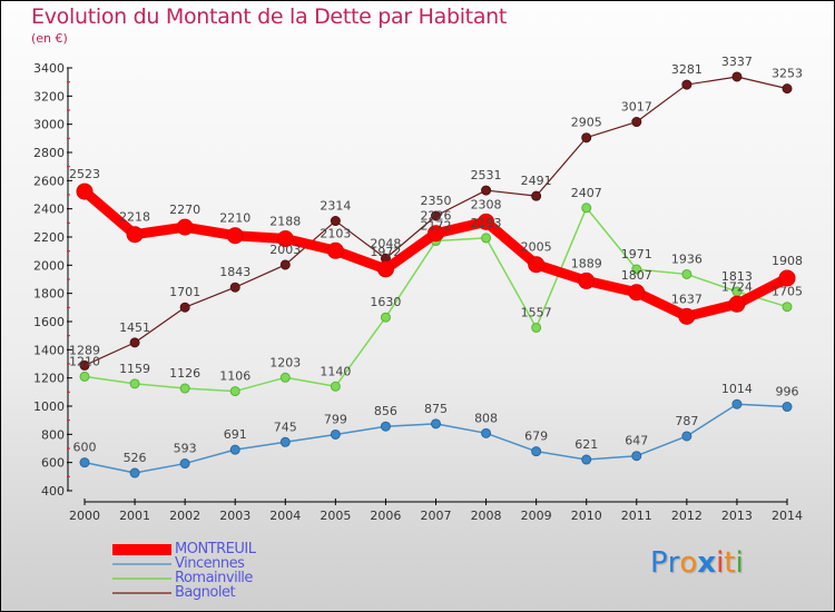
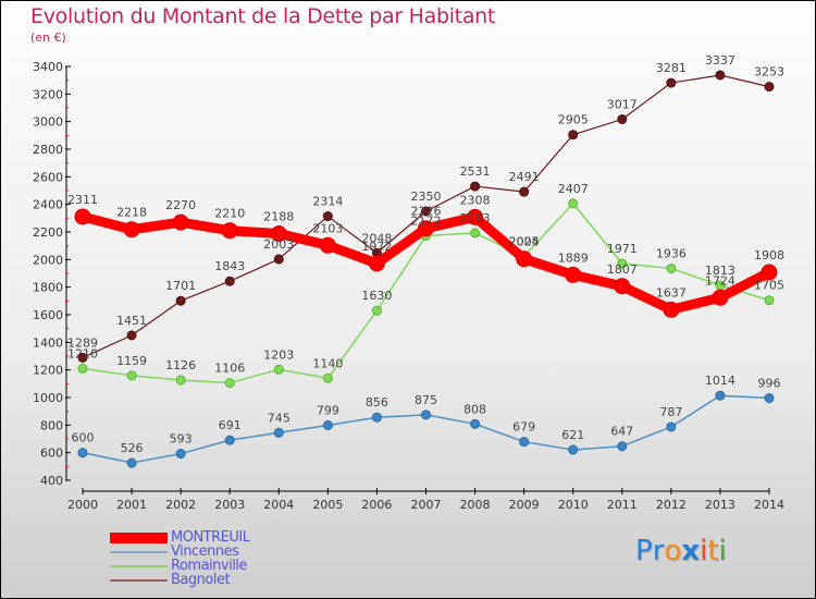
MONTREUIL/2000: 2523 -> 2311
Romainville/2009: 1557 -> 2024
